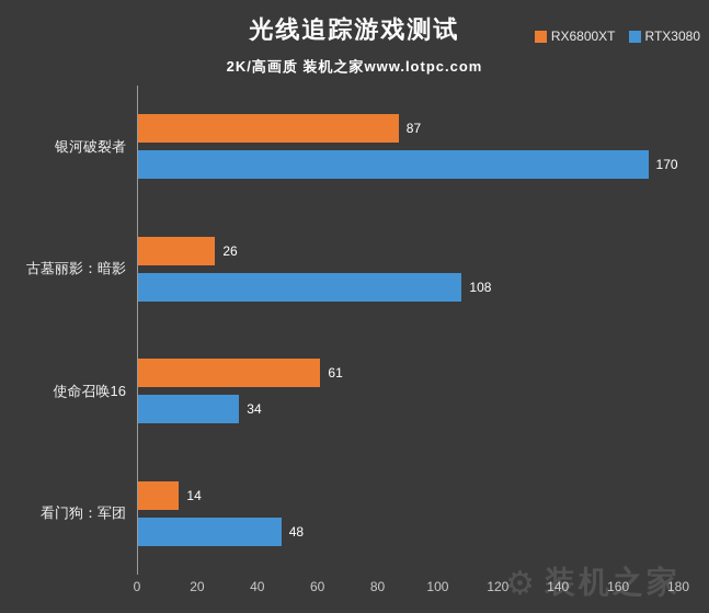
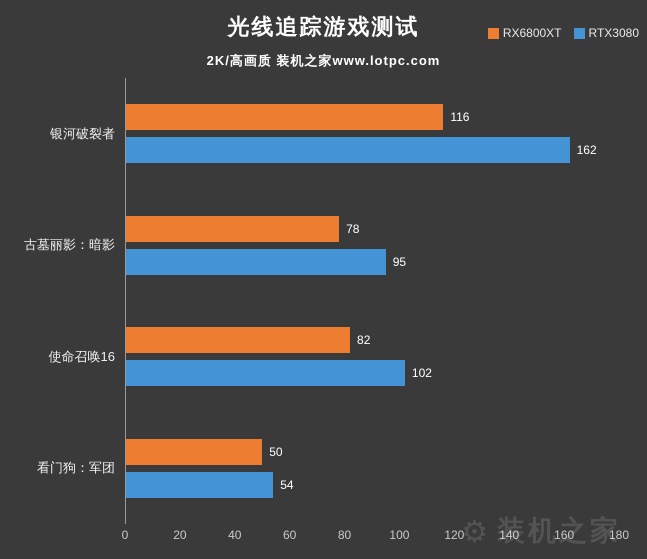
RX6800XT/银河破裂者: 87 -> 116
RTX3080/银河破裂者: 170 -> 162
RX6800XT/古墓丽影：暗影: 26 -> 78
RTX3080/古墓丽影：暗影: 108 -> 95
RX6800XT/使命召唤16: 61 -> 82
RTX3080/使命召唤16: 34 -> 102
RX6800XT/看门狗：军团: 14 -> 50
RTX3080/看门狗：军团: 48 -> 54
